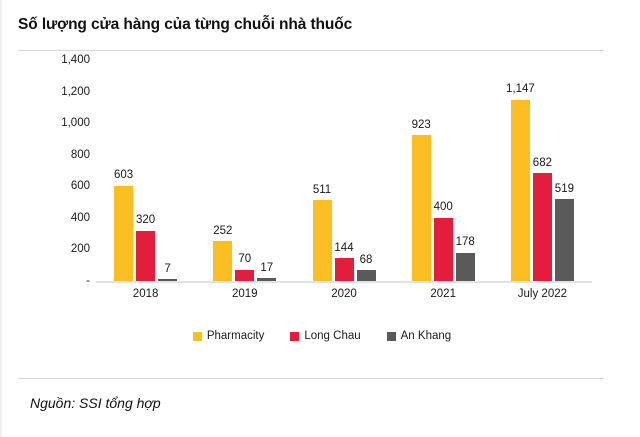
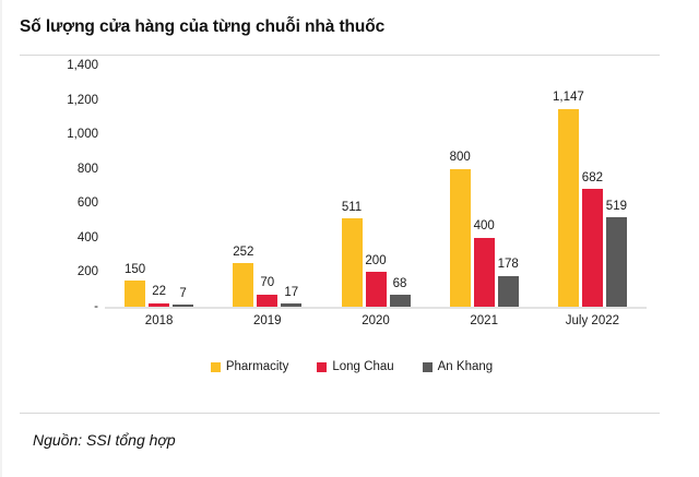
Pharmacity/2018: 603 -> 150
Long Chau/2018: 320 -> 22
Long Chau/2020: 144 -> 200
Pharmacity/2021: 923 -> 800
